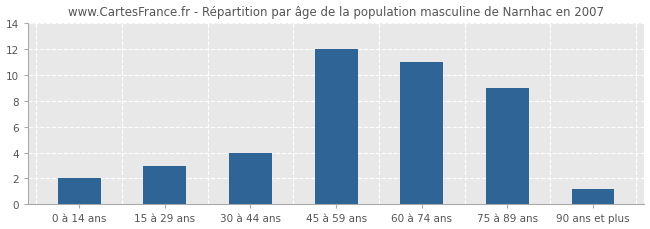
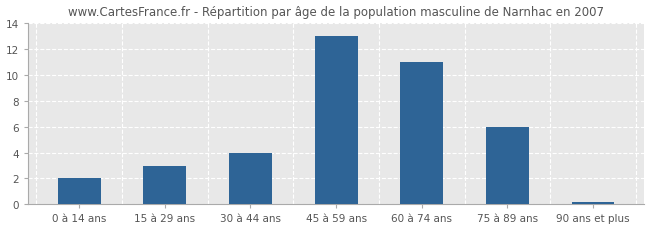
45 à 59 ans: 12.0 -> 13.0
75 à 89 ans: 9.0 -> 6.0
90 ans et plus: 1.2 -> 0.2
